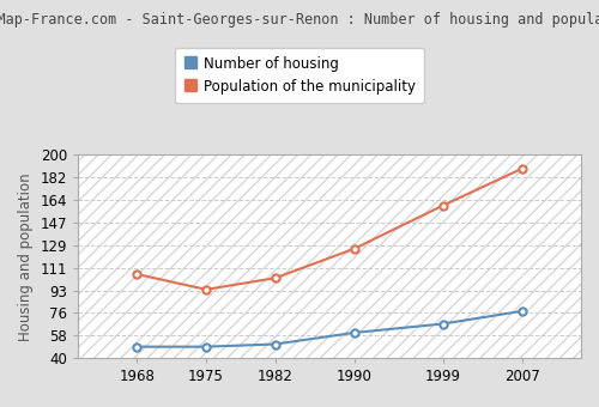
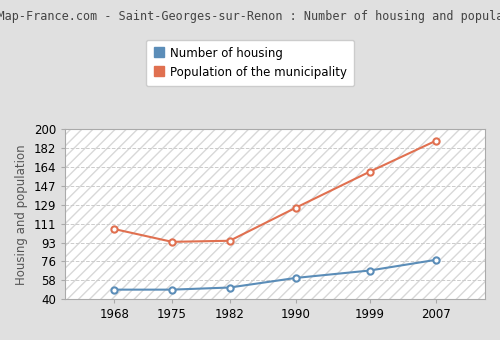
Population of the municipality/1982: 103 -> 95
